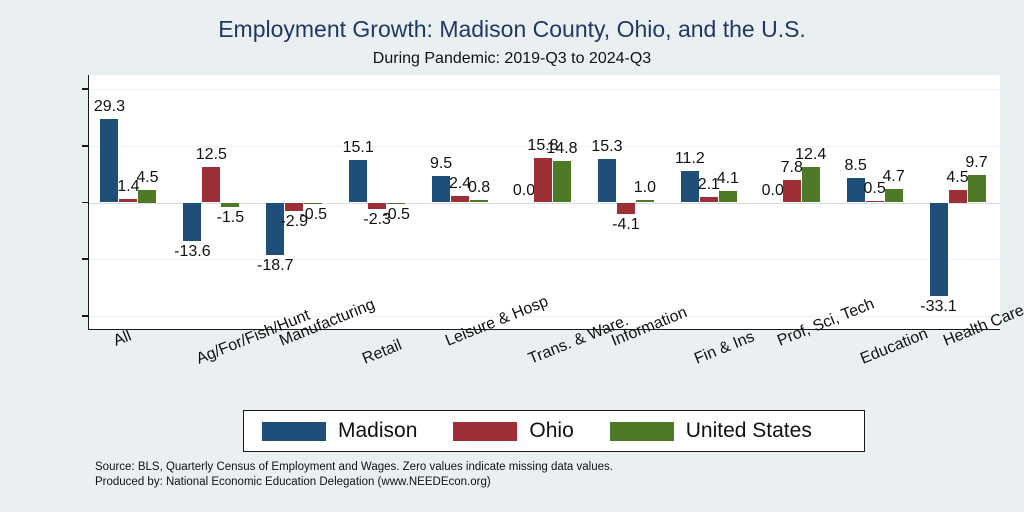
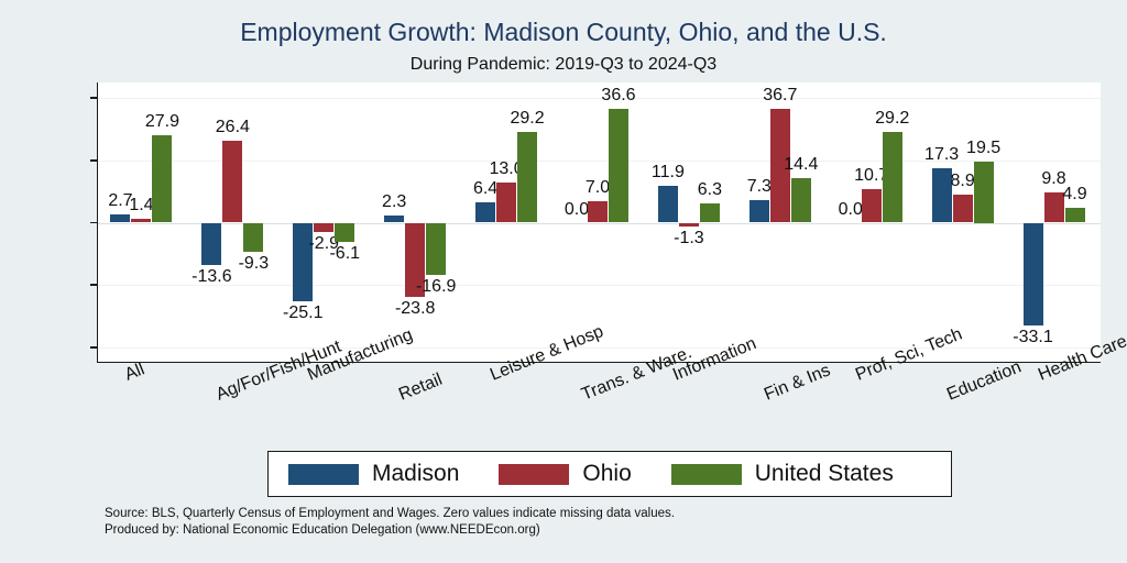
Madison/All: 29.3 -> 2.7
United States/All: 4.5 -> 27.9
Ohio/Ag/For/Fish/Hunt: 12.5 -> 26.4
United States/Ag/For/Fish/Hunt: -1.5 -> -9.3
Madison/Manufacturing: -18.7 -> -25.1
United States/Manufacturing: -0.5 -> -6.1
Madison/Retail: 15.1 -> 2.3
Ohio/Retail: -2.3 -> -23.8
United States/Retail: -0.5 -> -16.9
Madison/Leisure & Hosp: 9.5 -> 6.4
Ohio/Leisure & Hosp: 2.4 -> 13.0
United States/Leisure & Hosp: 0.8 -> 29.2
Ohio/Trans. & Ware.: 15.8 -> 7.0
United States/Trans. & Ware.: 14.8 -> 36.6
Madison/Information: 15.3 -> 11.9
Ohio/Information: -4.1 -> -1.3
United States/Information: 1.0 -> 6.3
Madison/Fin & Ins: 11.2 -> 7.3
Ohio/Fin & Ins: 2.1 -> 36.7
United States/Fin & Ins: 4.1 -> 14.4
Ohio/Prof, Sci, Tech: 7.8 -> 10.7
United States/Prof, Sci, Tech: 12.4 -> 29.2
Madison/Education: 8.5 -> 17.3
Ohio/Education: 0.5 -> 8.9
United States/Education: 4.7 -> 19.5
Ohio/Health Care: 4.5 -> 9.8
United States/Health Care: 9.7 -> 4.9
